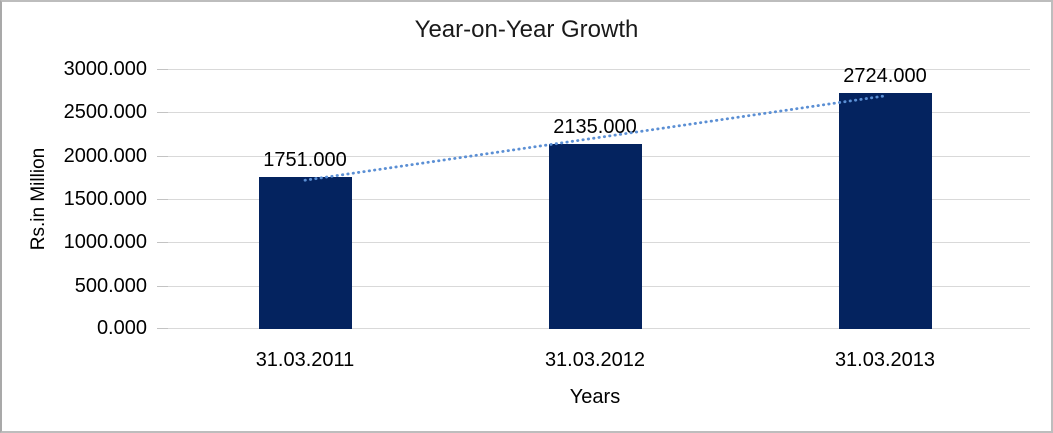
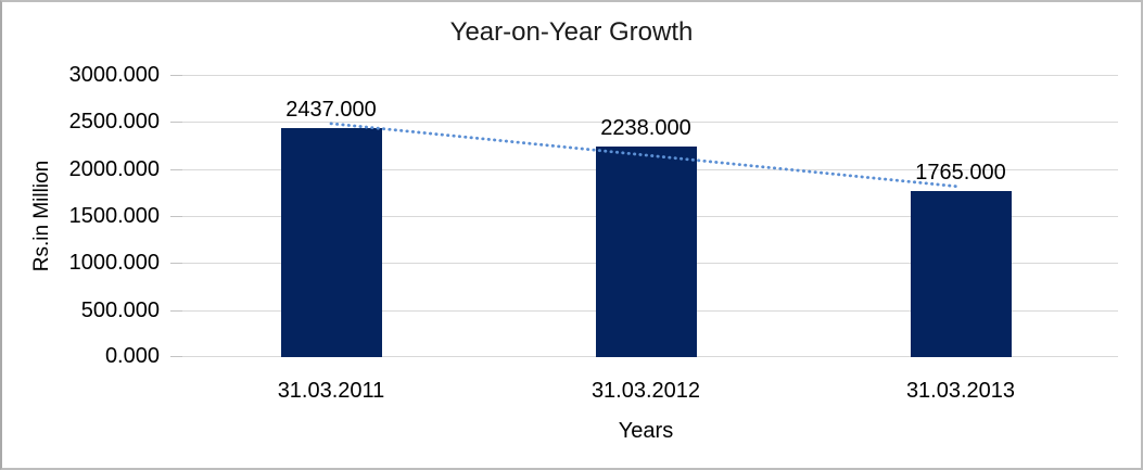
31.03.2011: 1751.000 -> 2437.000
31.03.2012: 2135.000 -> 2238.000
31.03.2013: 2724.000 -> 1765.000
